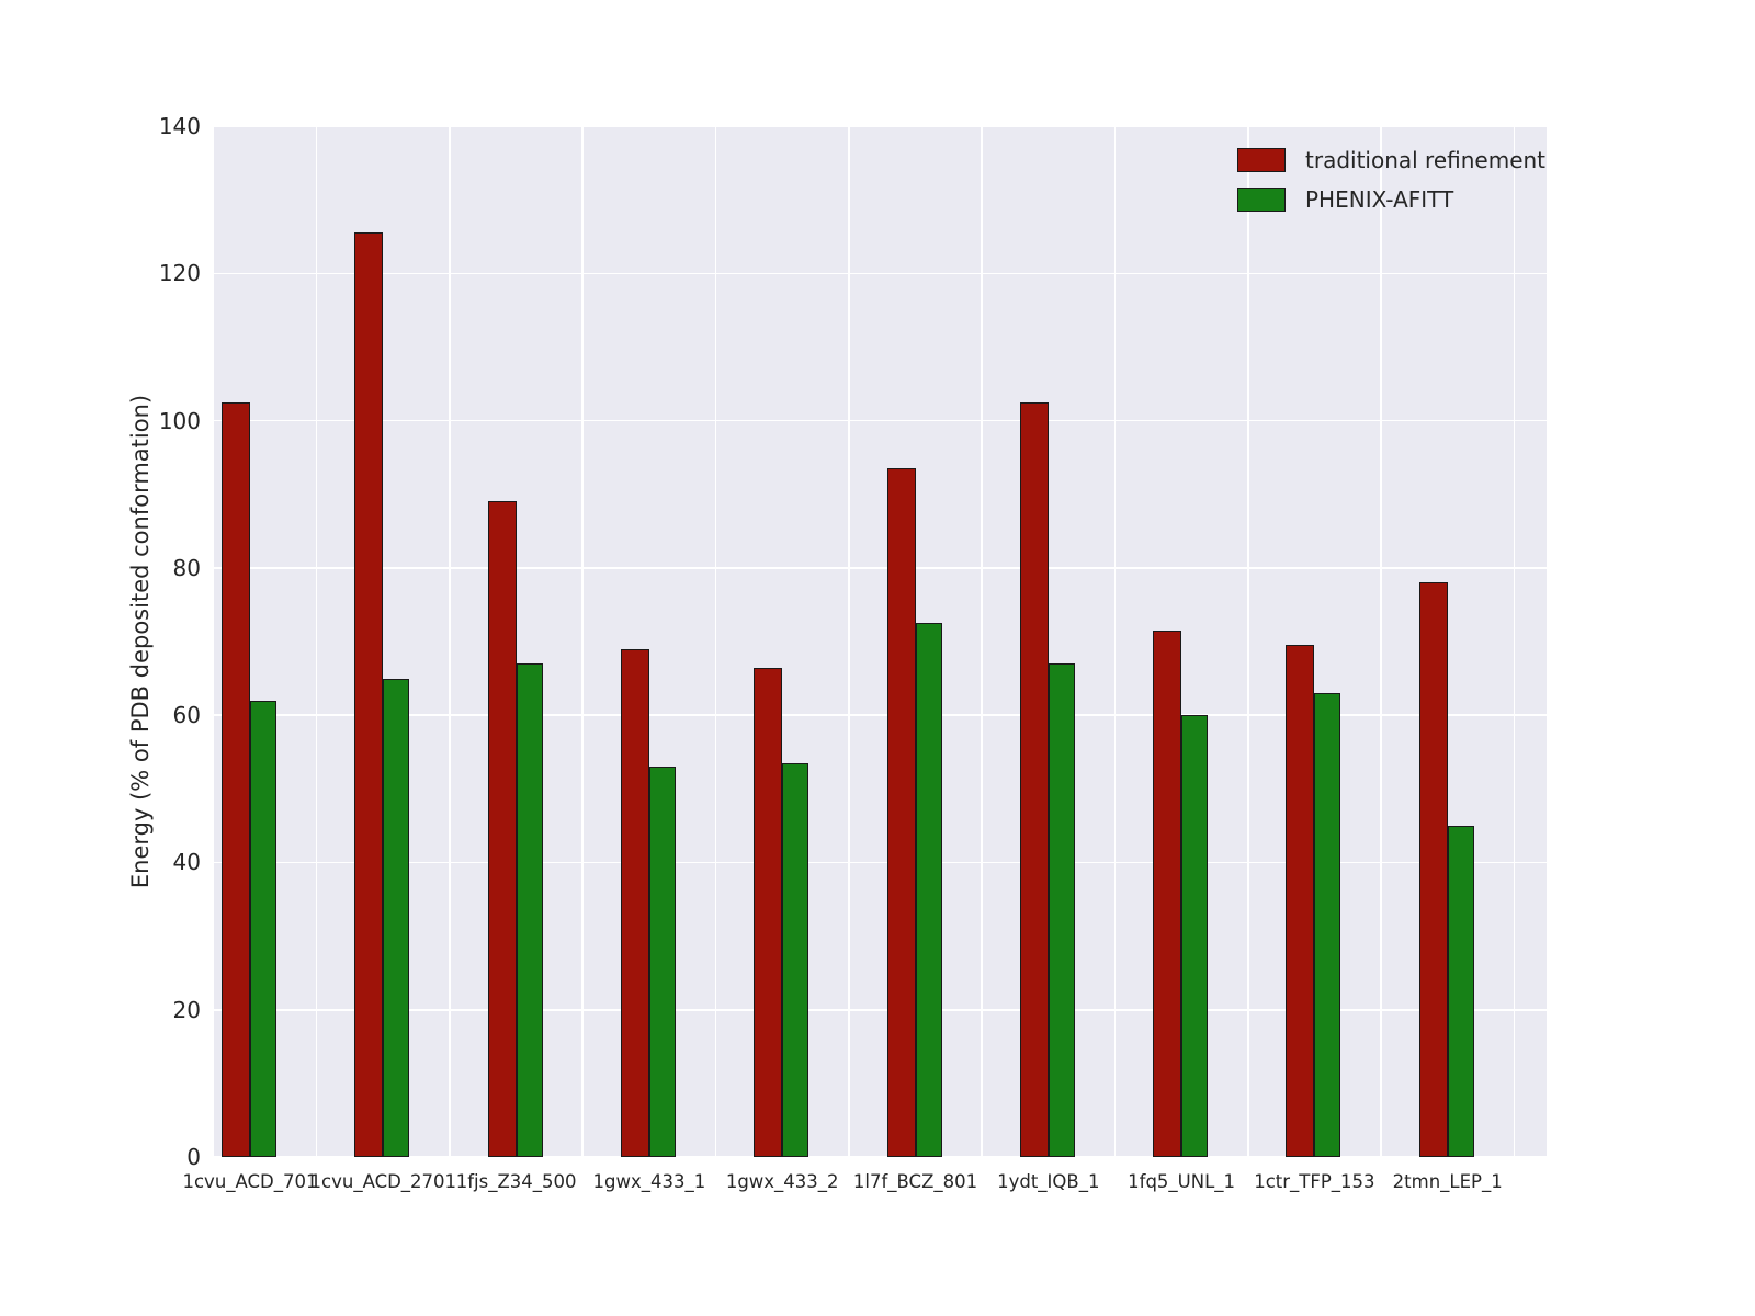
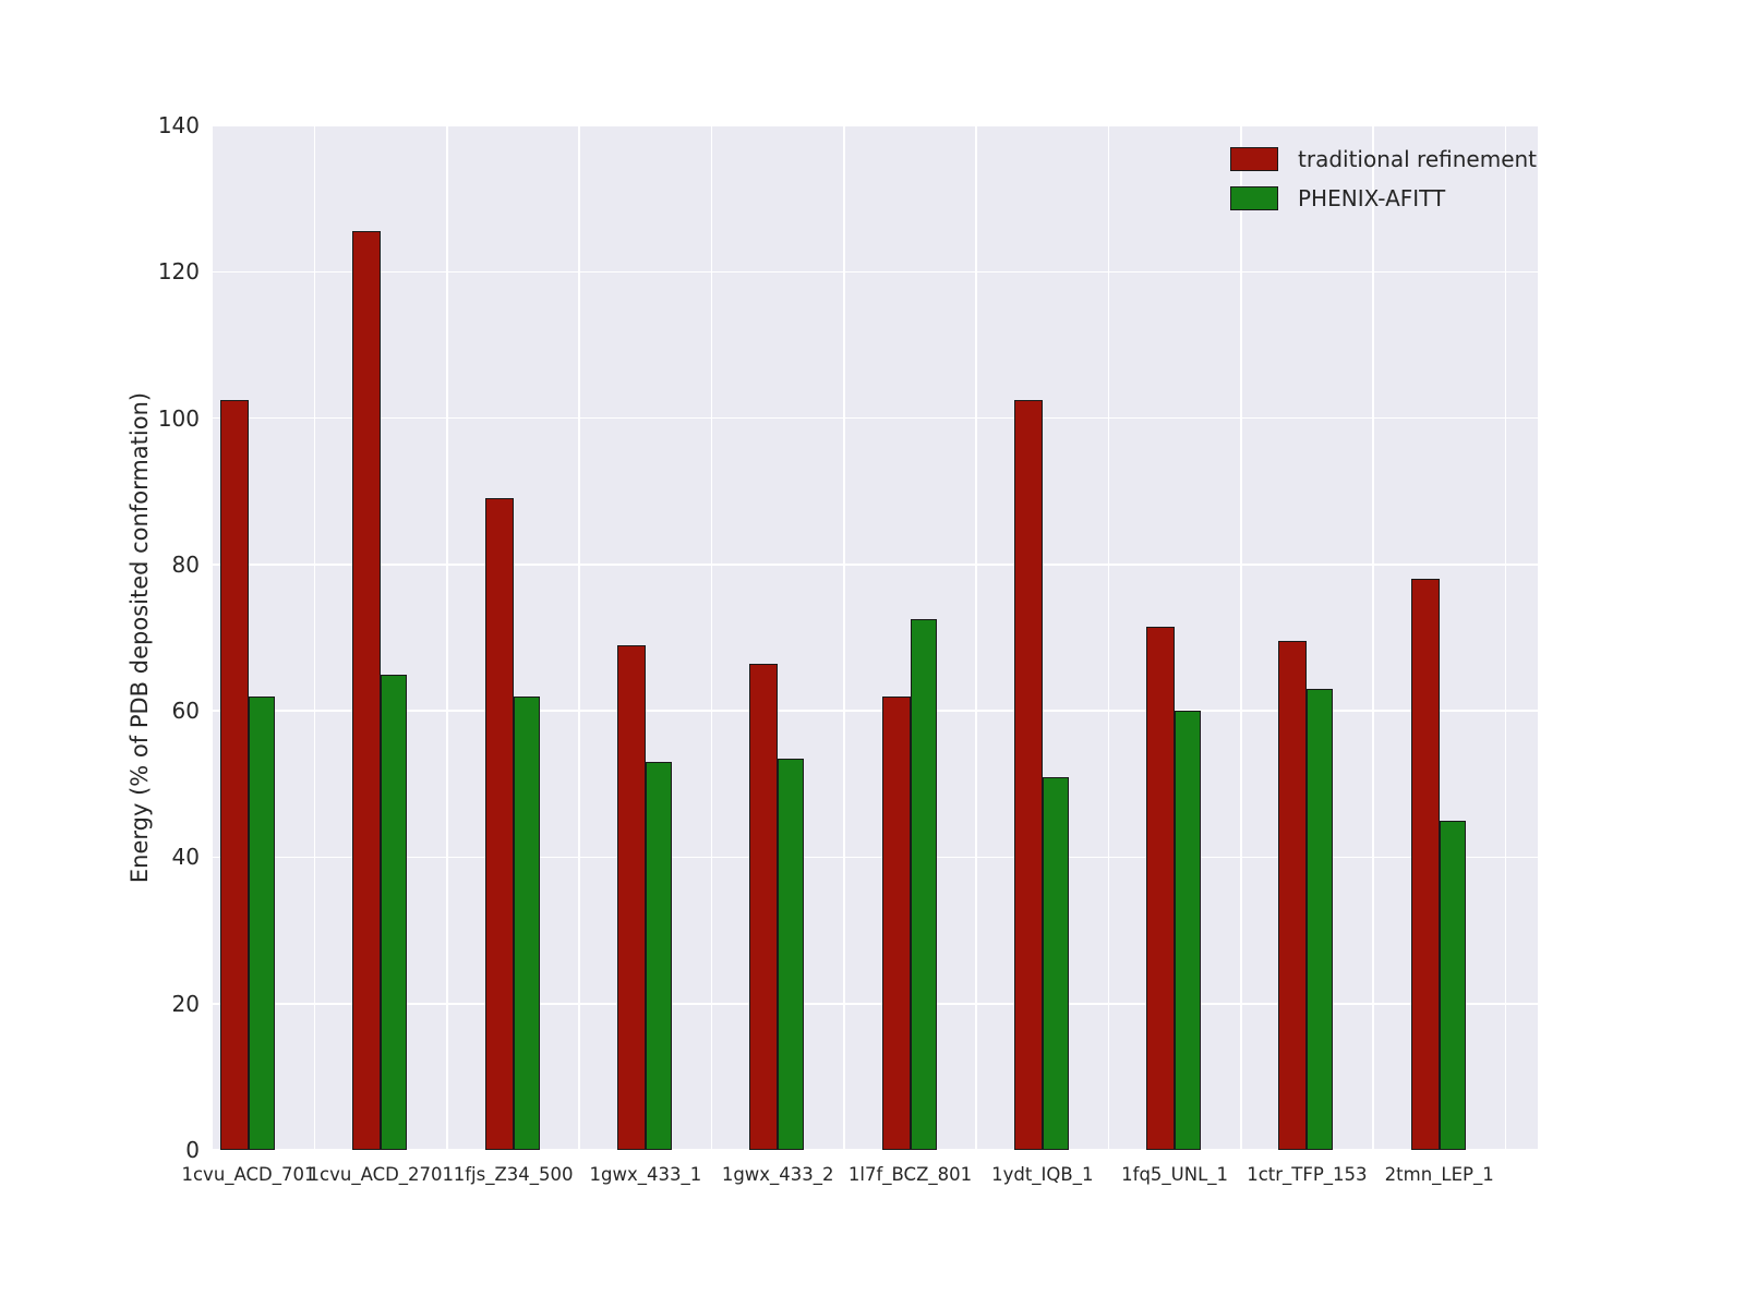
PHENIX-AFITT/1fjs_Z34_500: 67 -> 62
traditional refinement/1l7f_BCZ_801: 94 -> 62
PHENIX-AFITT/1ydt_IQB_1: 67 -> 51
